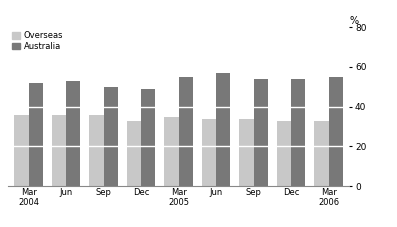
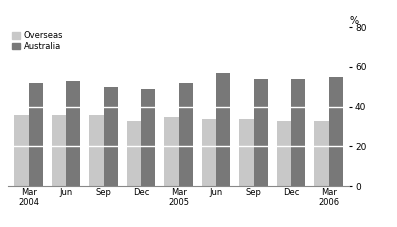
Australia/Mar 2005: 55 -> 52
